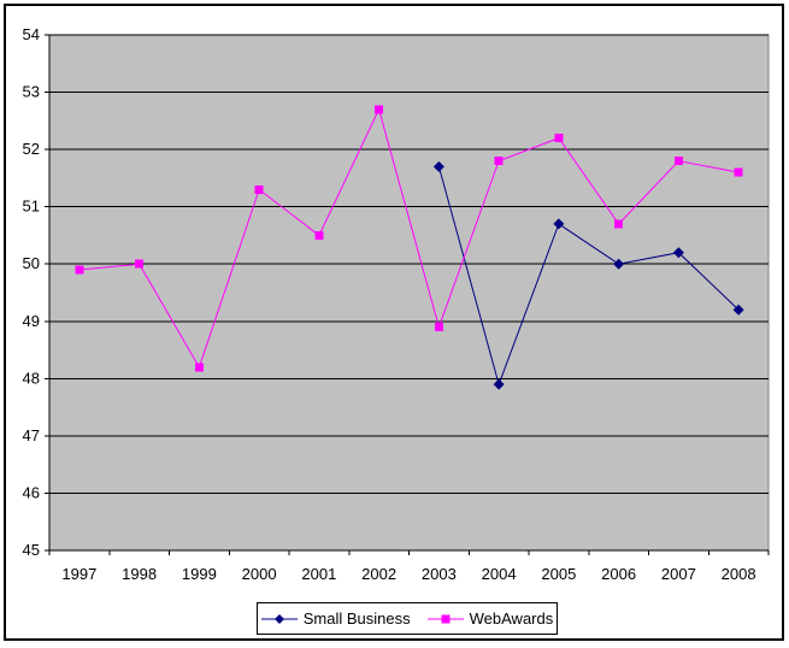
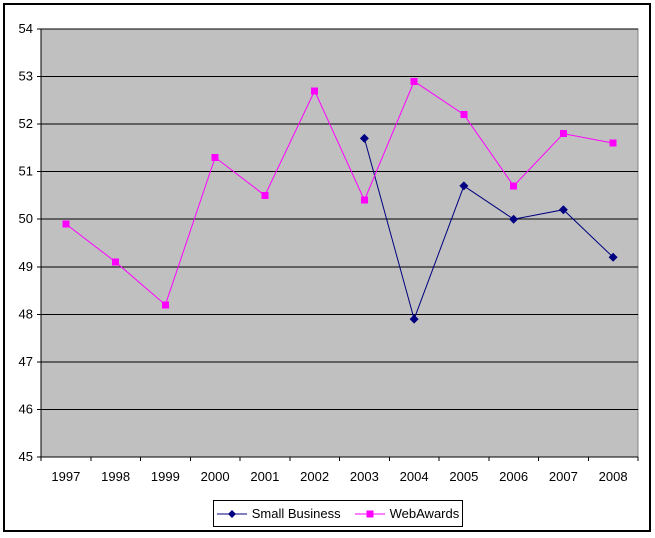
WebAwards/1998: 50.0 -> 49.1
WebAwards/2003: 48.9 -> 50.4
WebAwards/2004: 51.8 -> 52.9
